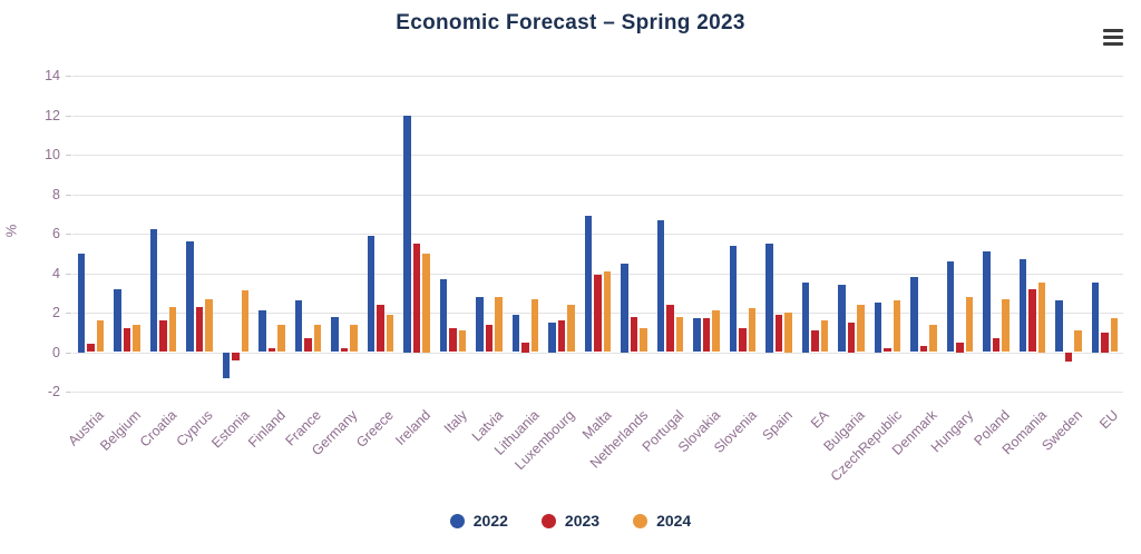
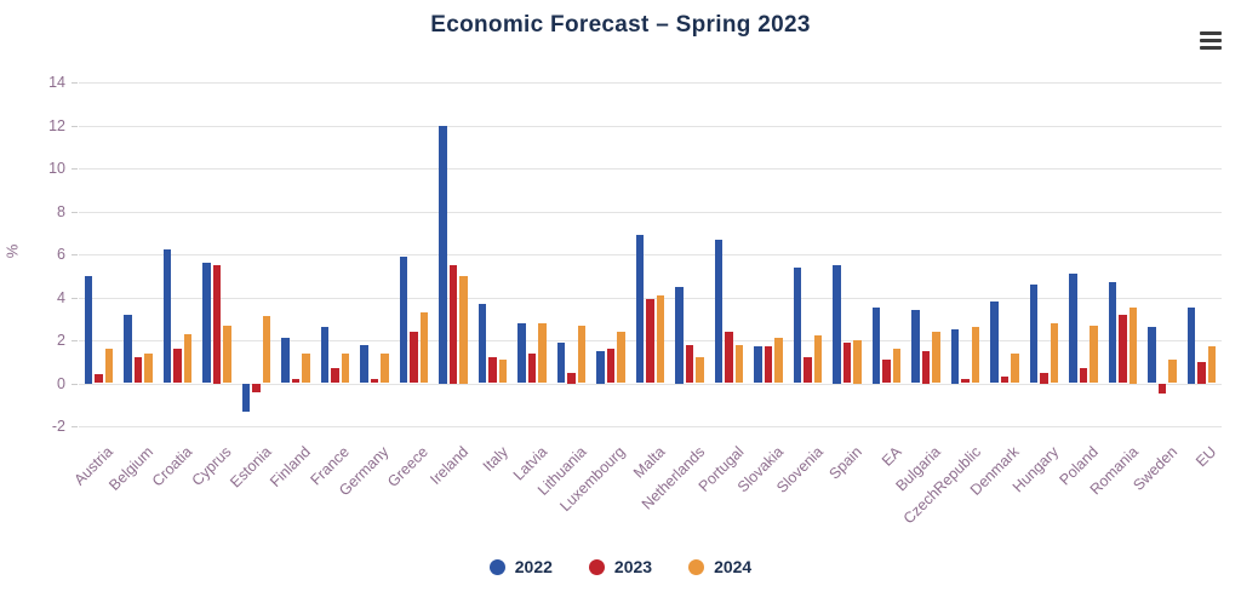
2023/Cyprus: 2.3 -> 5.5
2024/Greece: 1.9 -> 3.3
